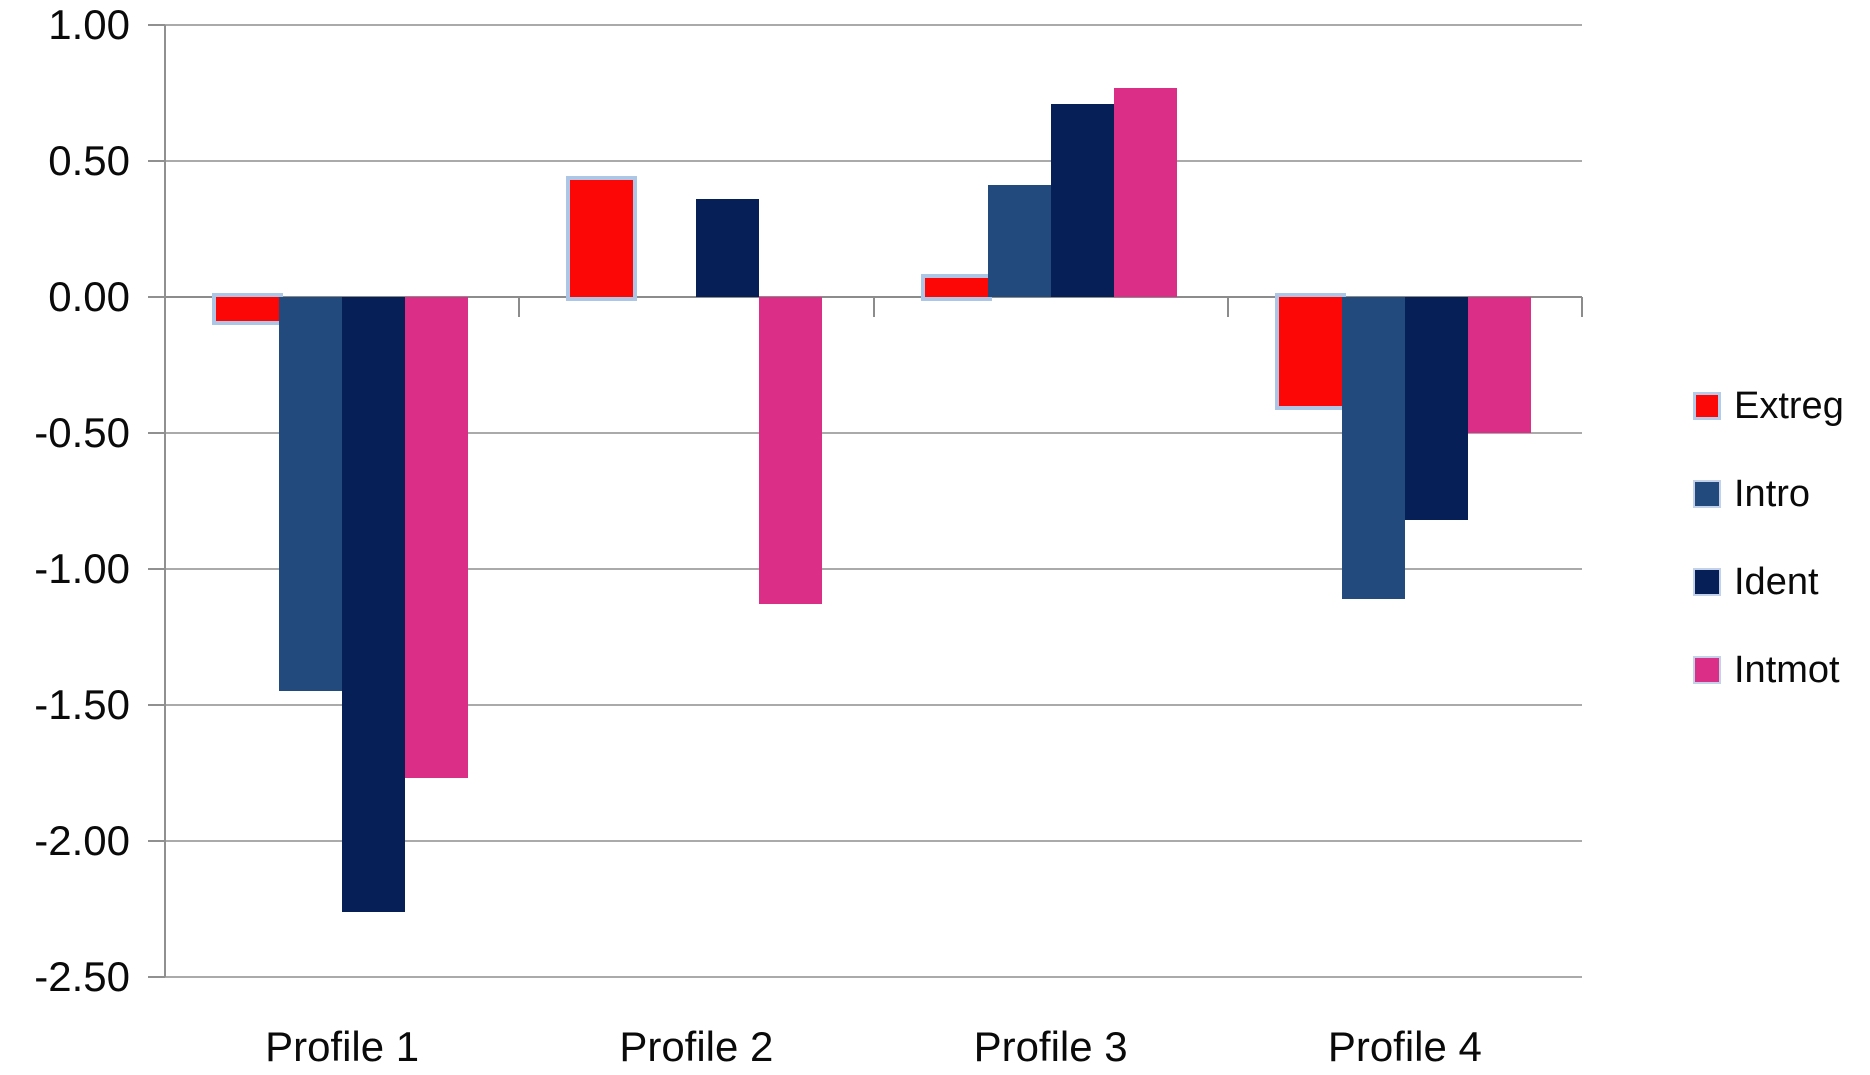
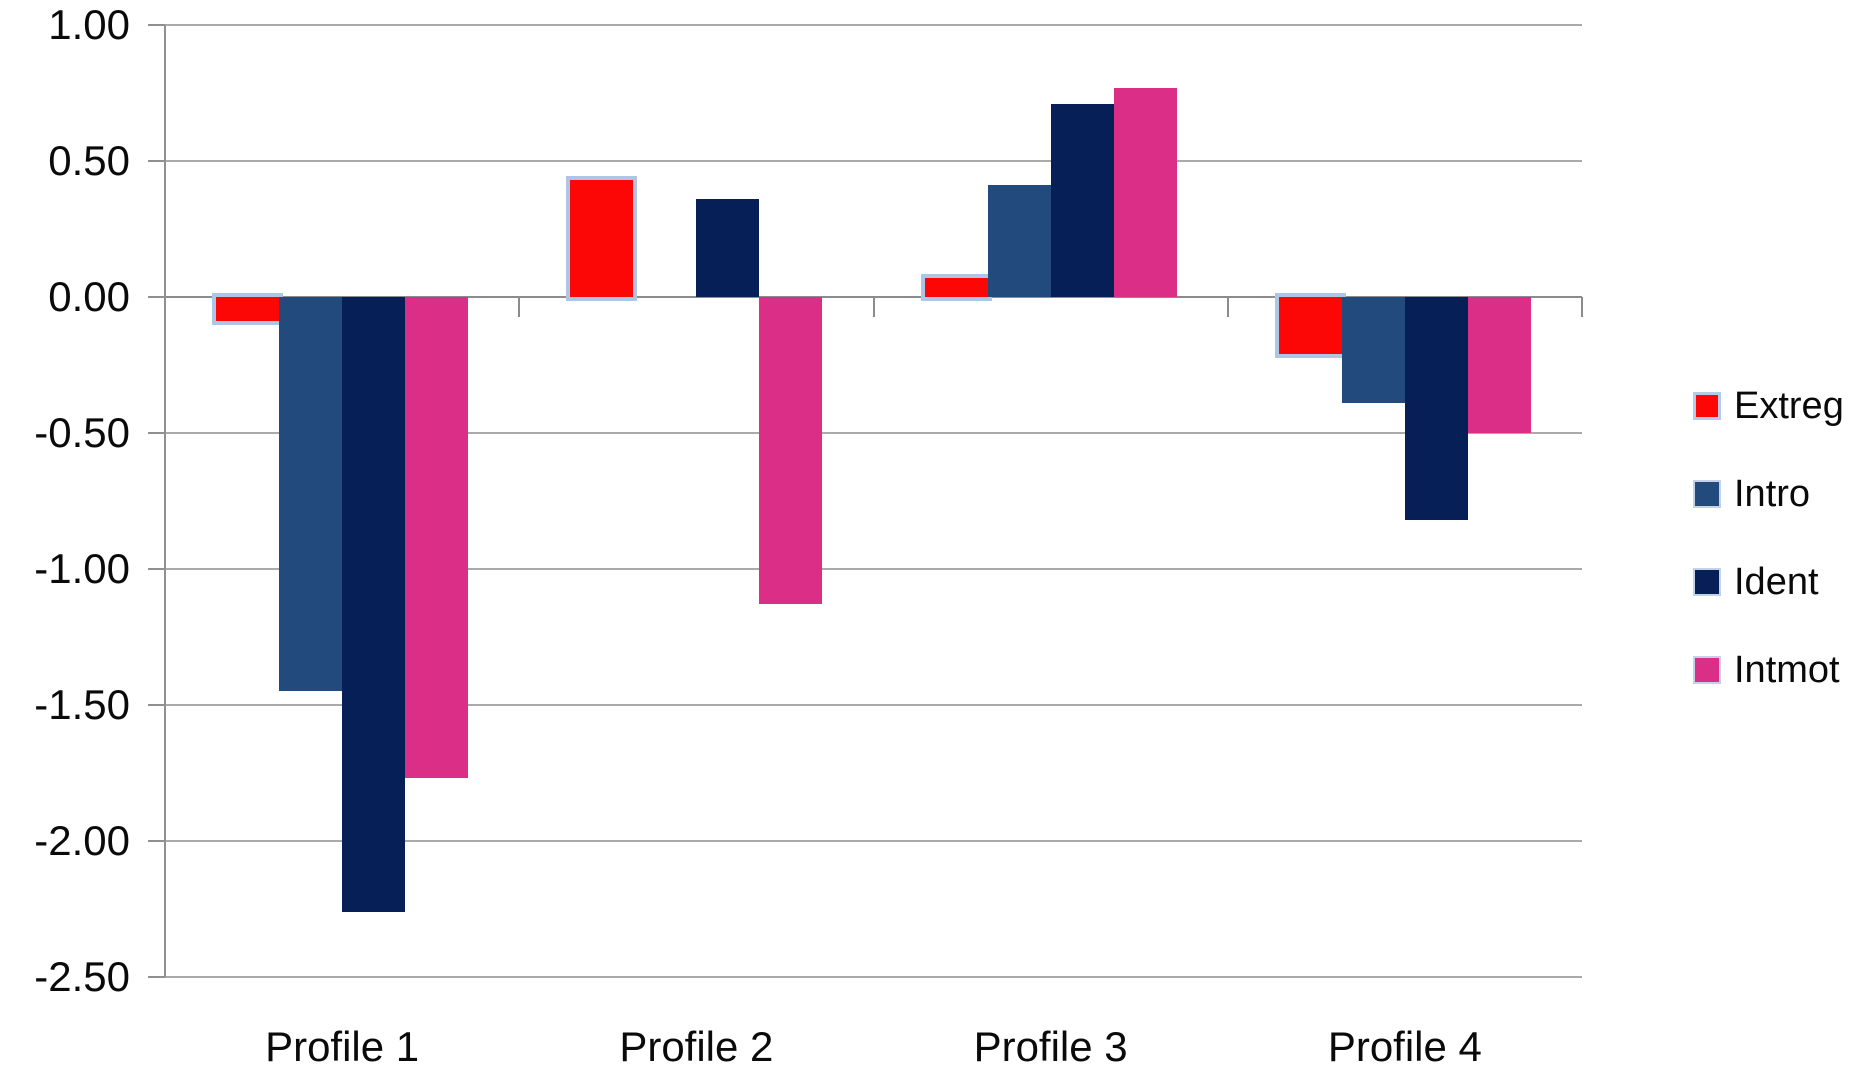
Extreg/Profile 4: -0.40 -> -0.21
Intro/Profile 4: -1.11 -> -0.39
